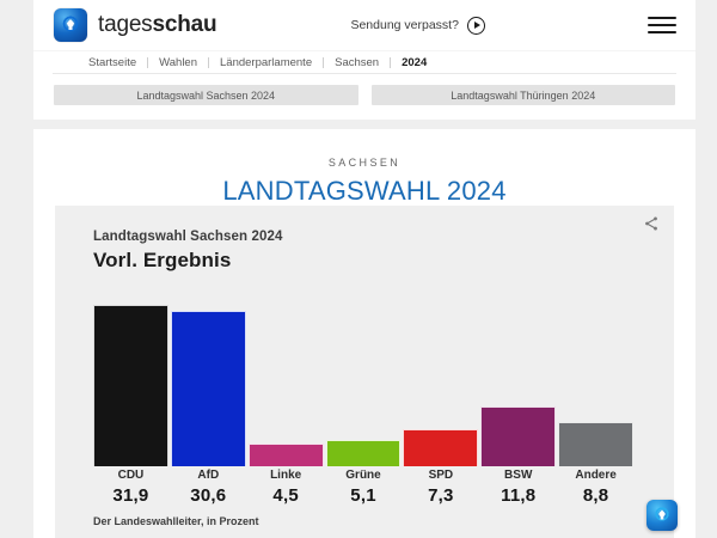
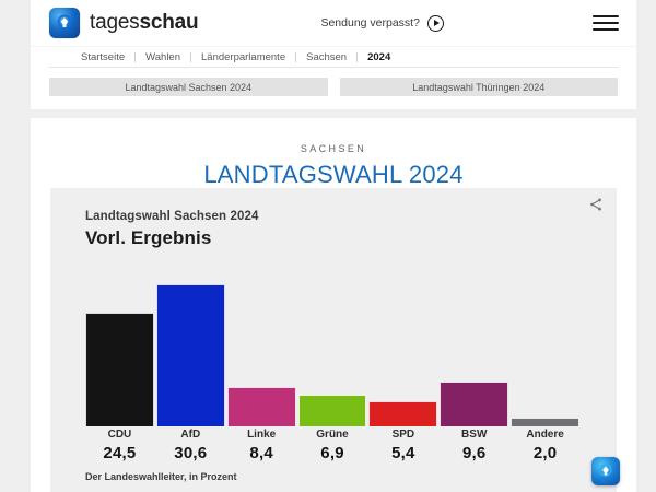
CDU: 31,9 -> 24,5
Linke: 4,5 -> 8,4
Grüne: 5,1 -> 6,9
SPD: 7,3 -> 5,4
BSW: 11,8 -> 9,6
Andere: 8,8 -> 2,0
